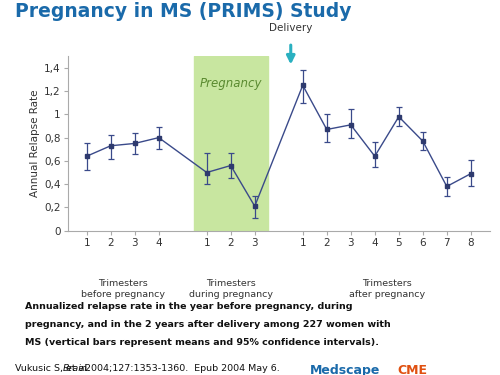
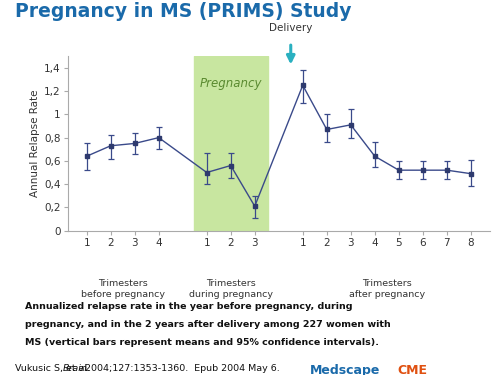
5: 0,98 -> 0,52
6: 0,77 -> 0,52
7: 0,38 -> 0,52
